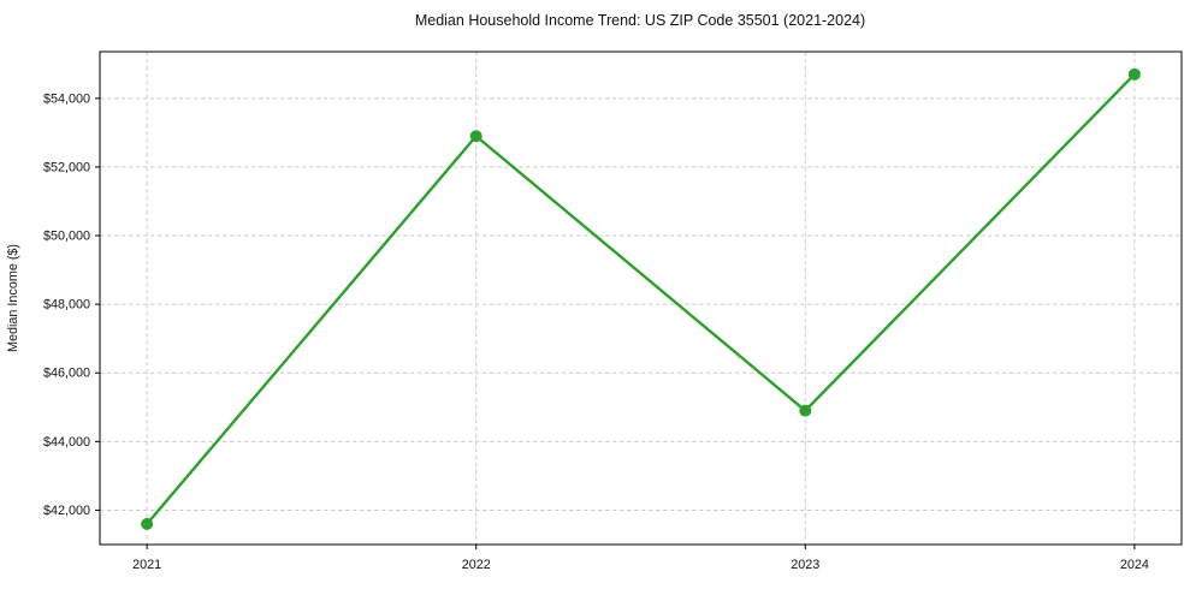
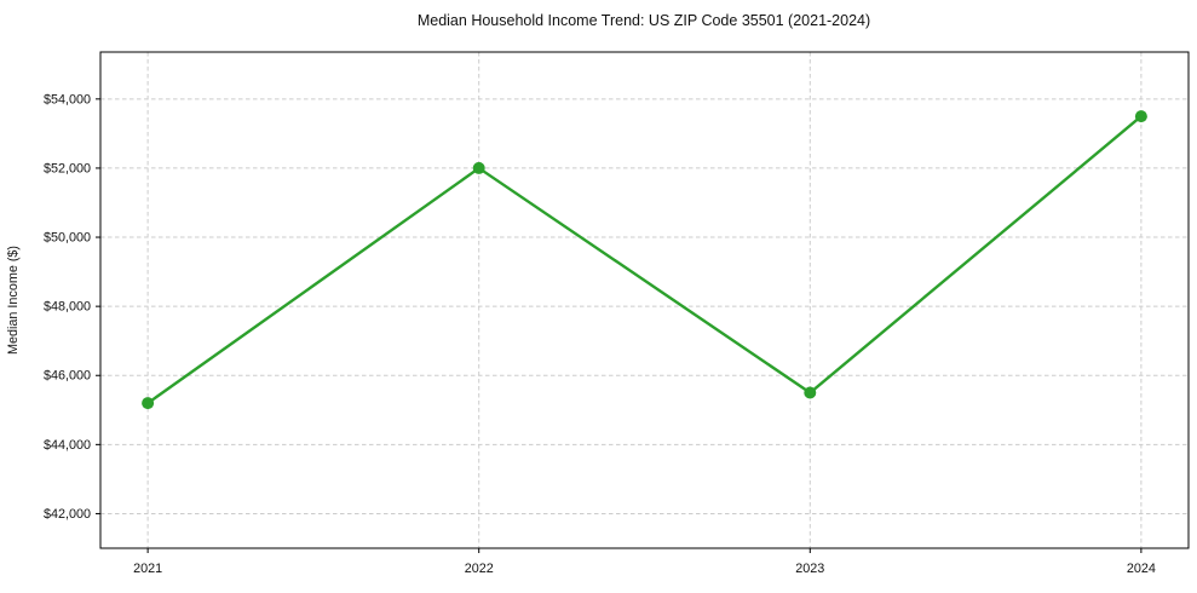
2021: $41600 -> $45200
2022: $52900 -> $52000
2023: $44900 -> $45500
2024: $54700 -> $53500
